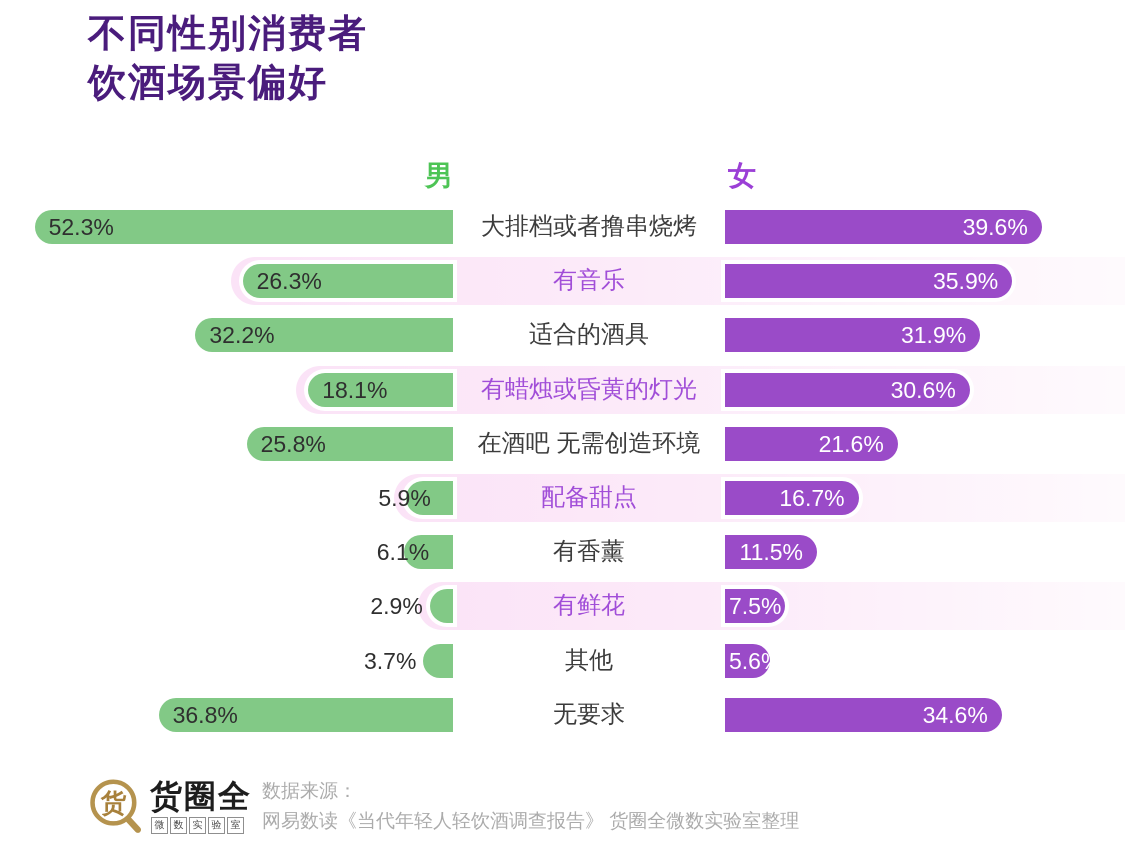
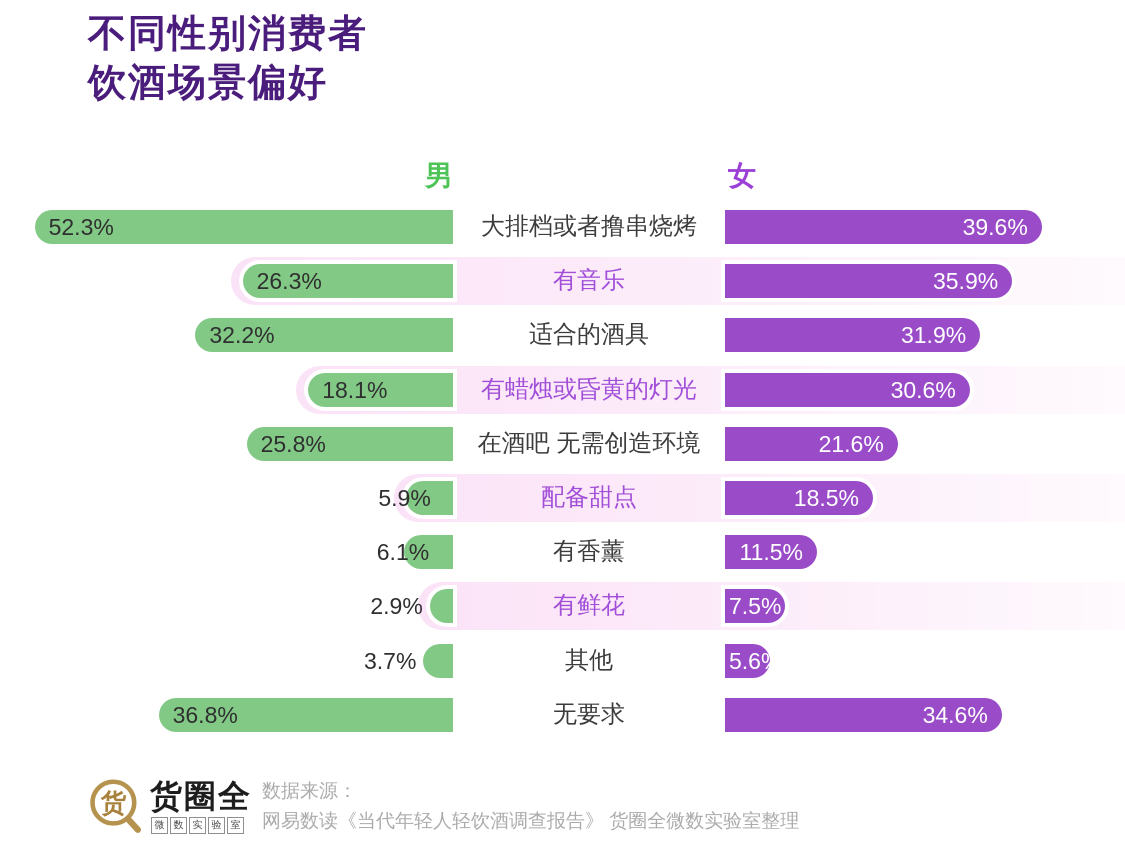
女/配备甜点: 16.7% -> 18.5%
